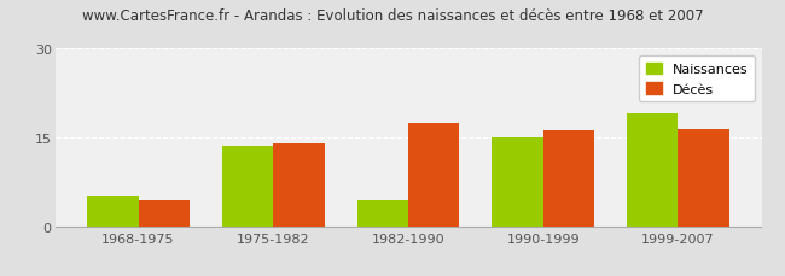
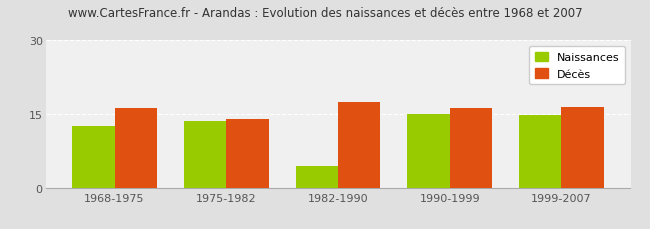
Naissances/1968-1975: 5.0 -> 12.5
Décès/1968-1975: 4.5 -> 16.2
Naissances/1999-2007: 19.0 -> 14.7
